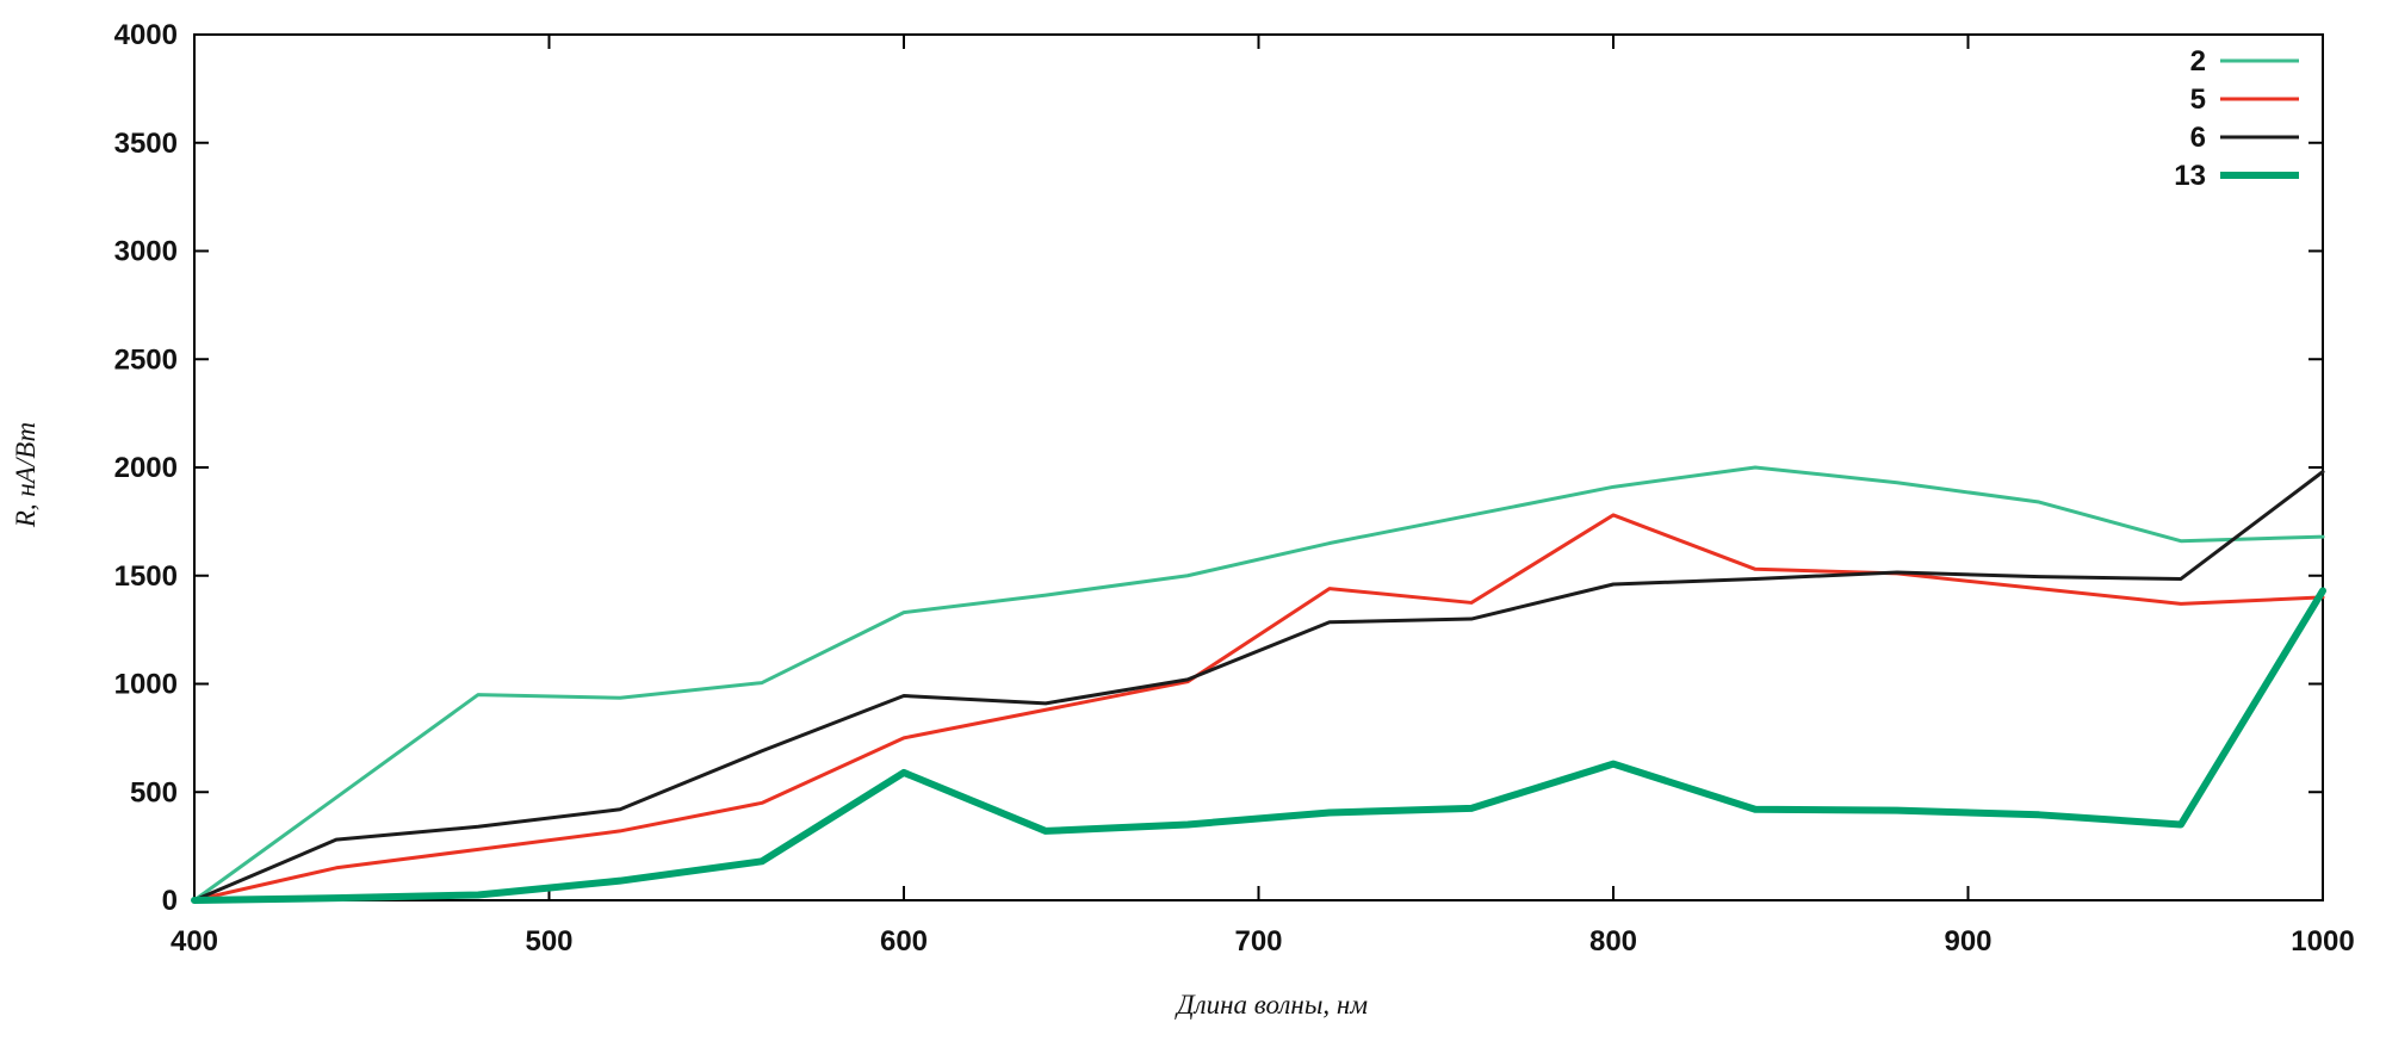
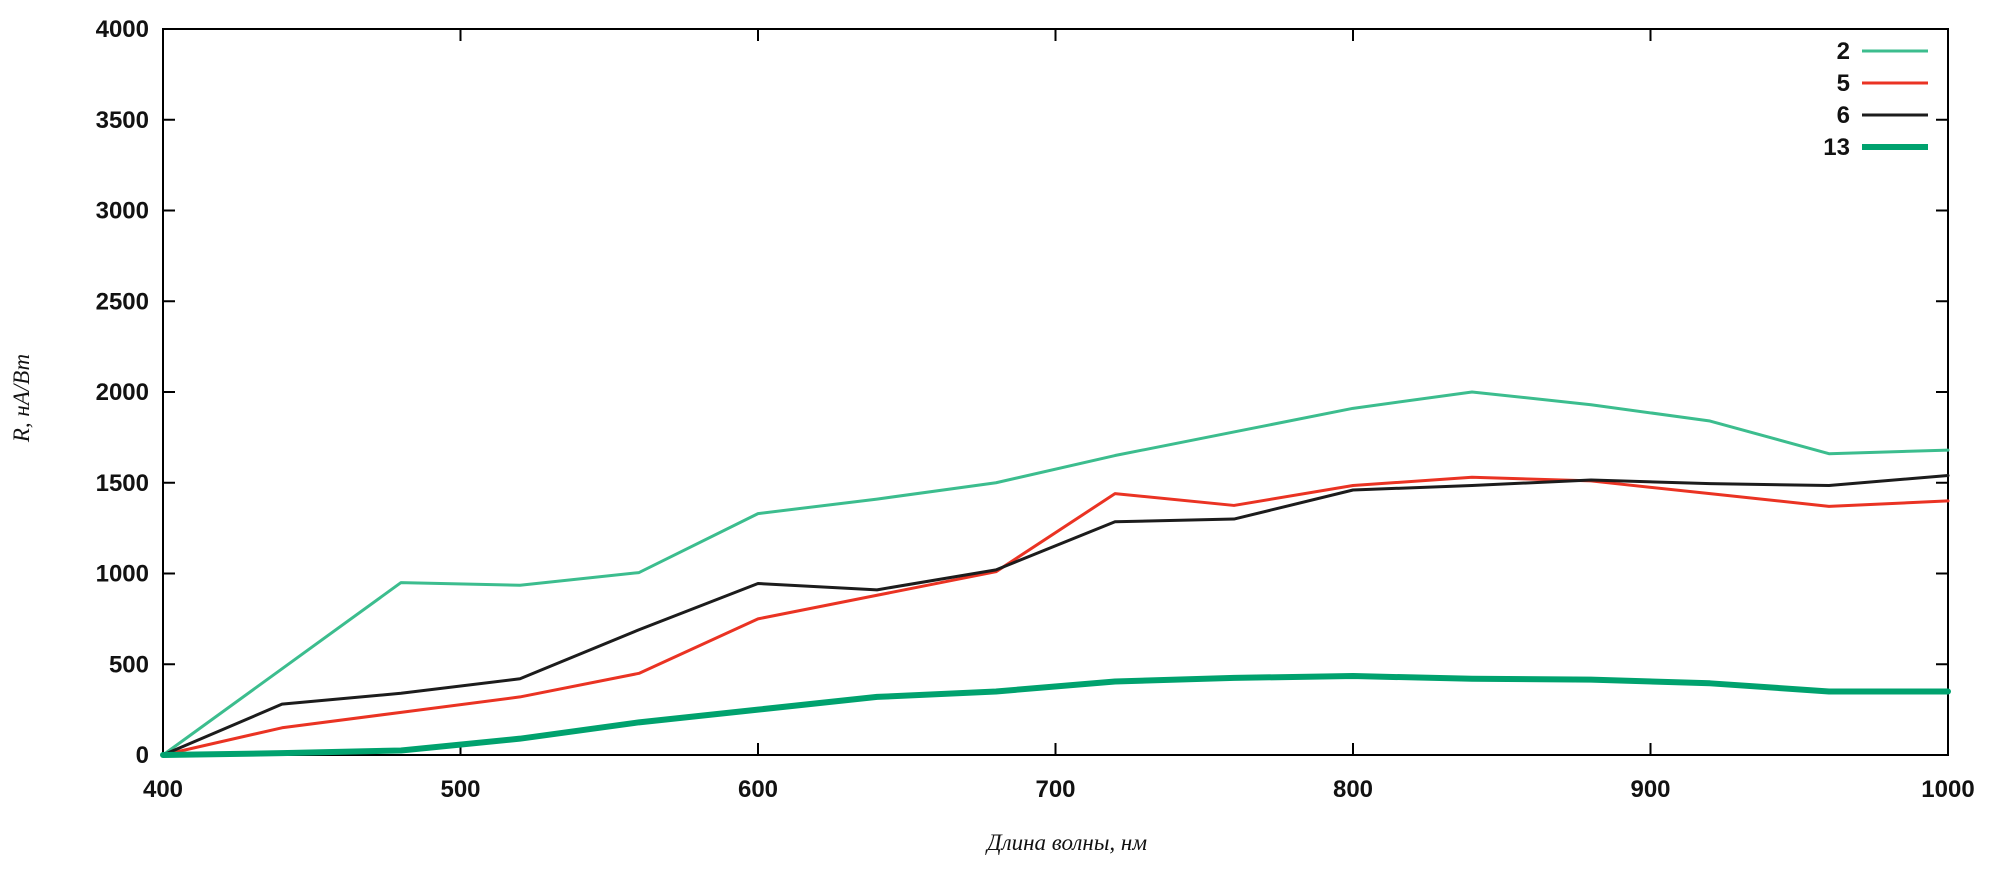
13/600: 590 -> 250
5/800: 1780 -> 1480
13/800: 630 -> 440
6/1000: 1980 -> 1540
13/1000: 1430 -> 350
